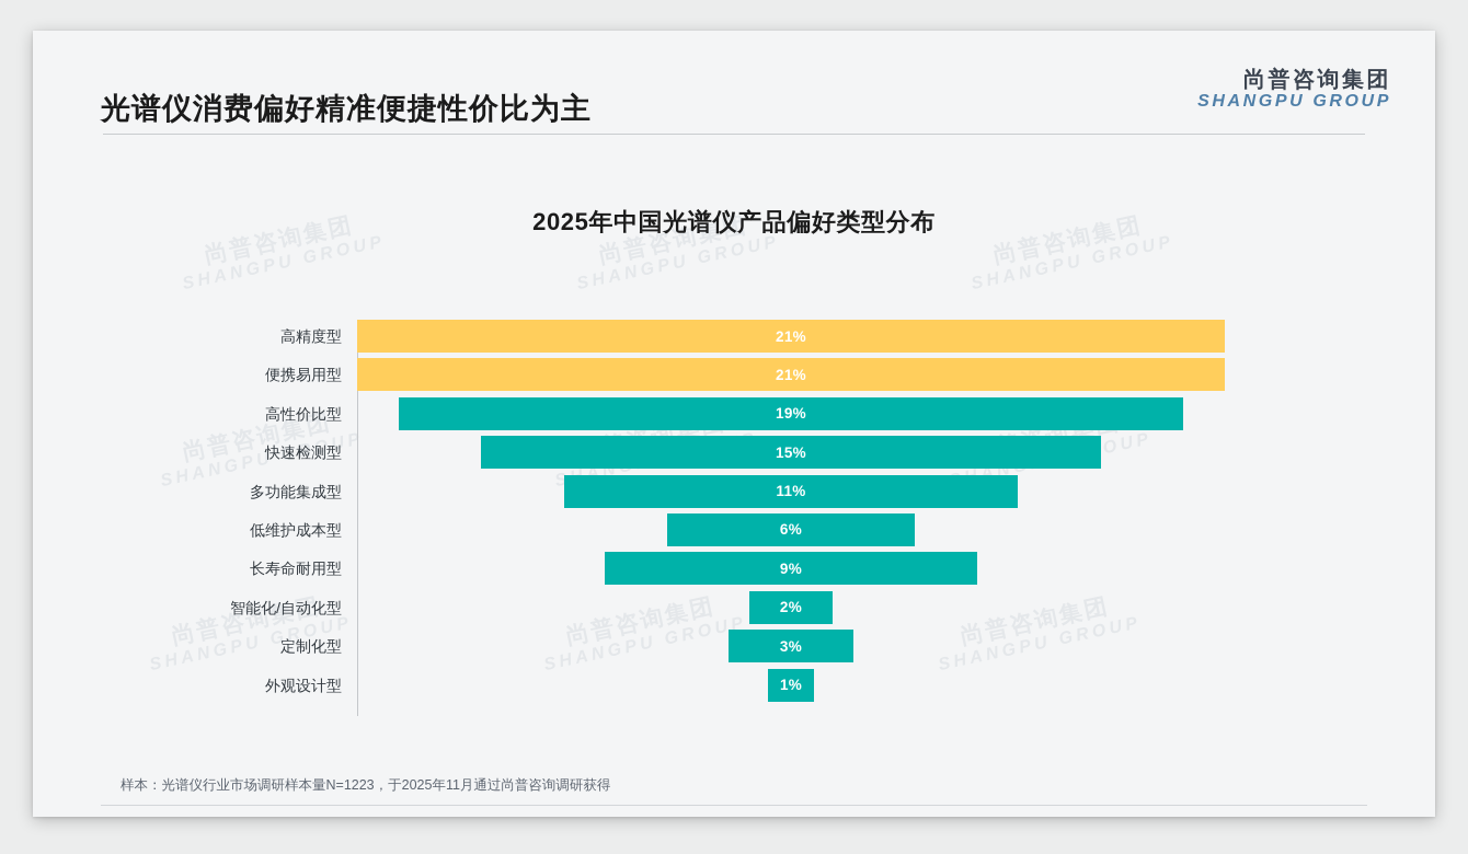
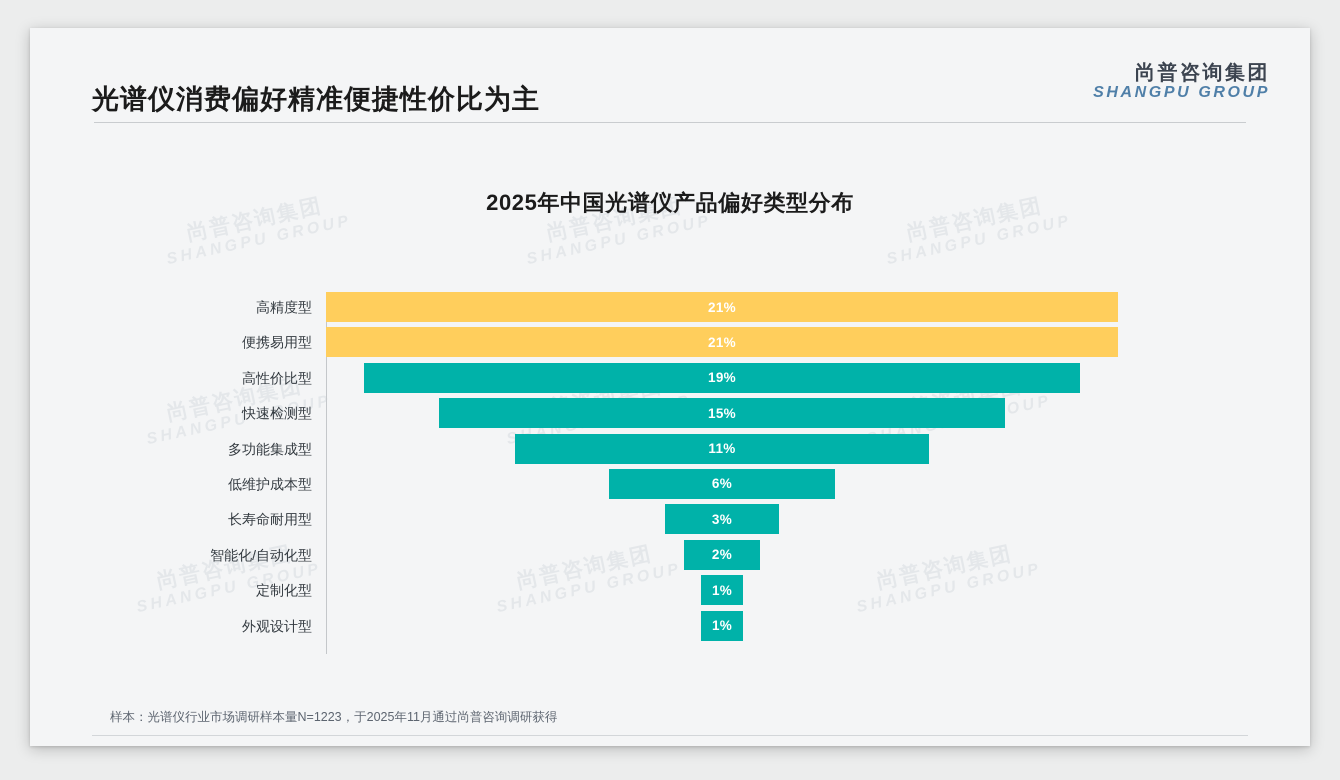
长寿命耐用型: 9% -> 3%
定制化型: 3% -> 1%
